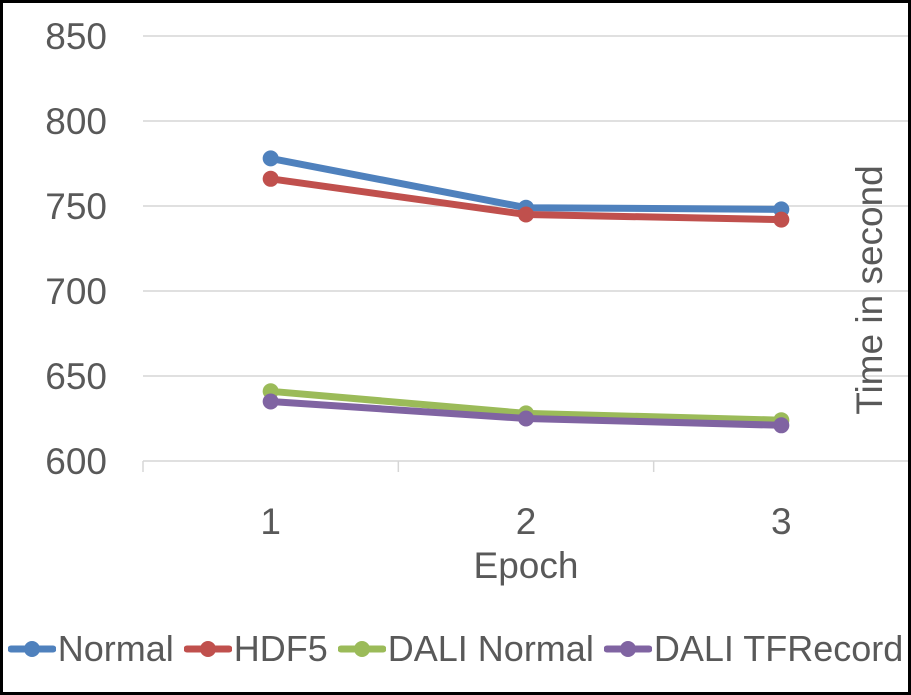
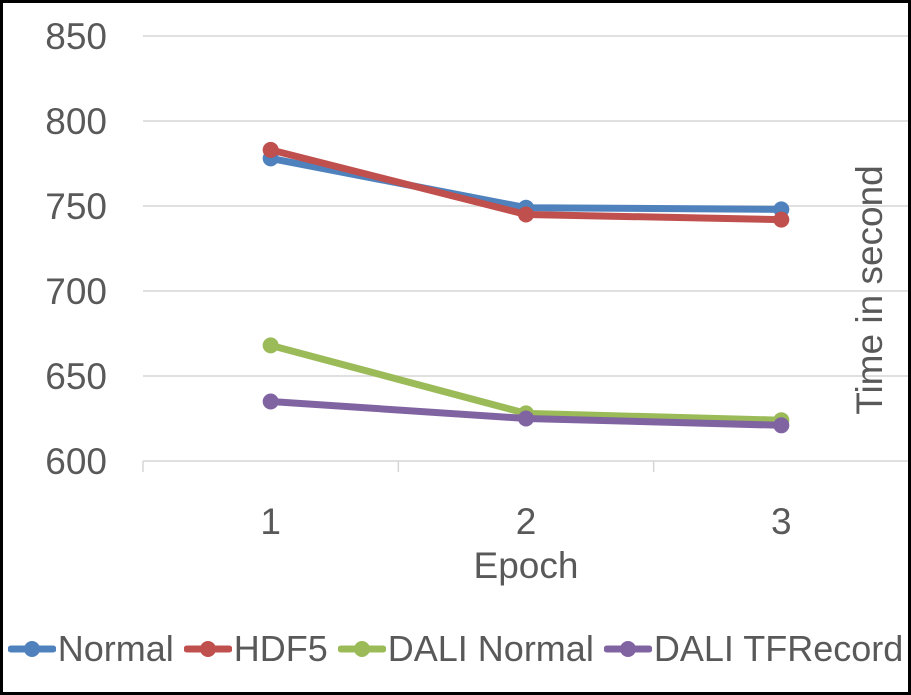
HDF5/1: 766 -> 783
DALI Normal/1: 641 -> 668
